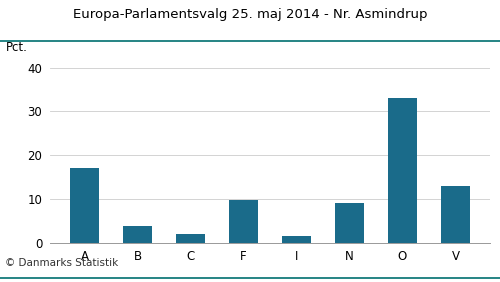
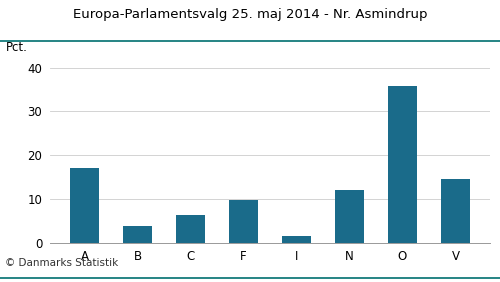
C: 2.0 -> 6.4
N: 9.0 -> 12.0
O: 33.0 -> 35.7
V: 13.0 -> 14.6
